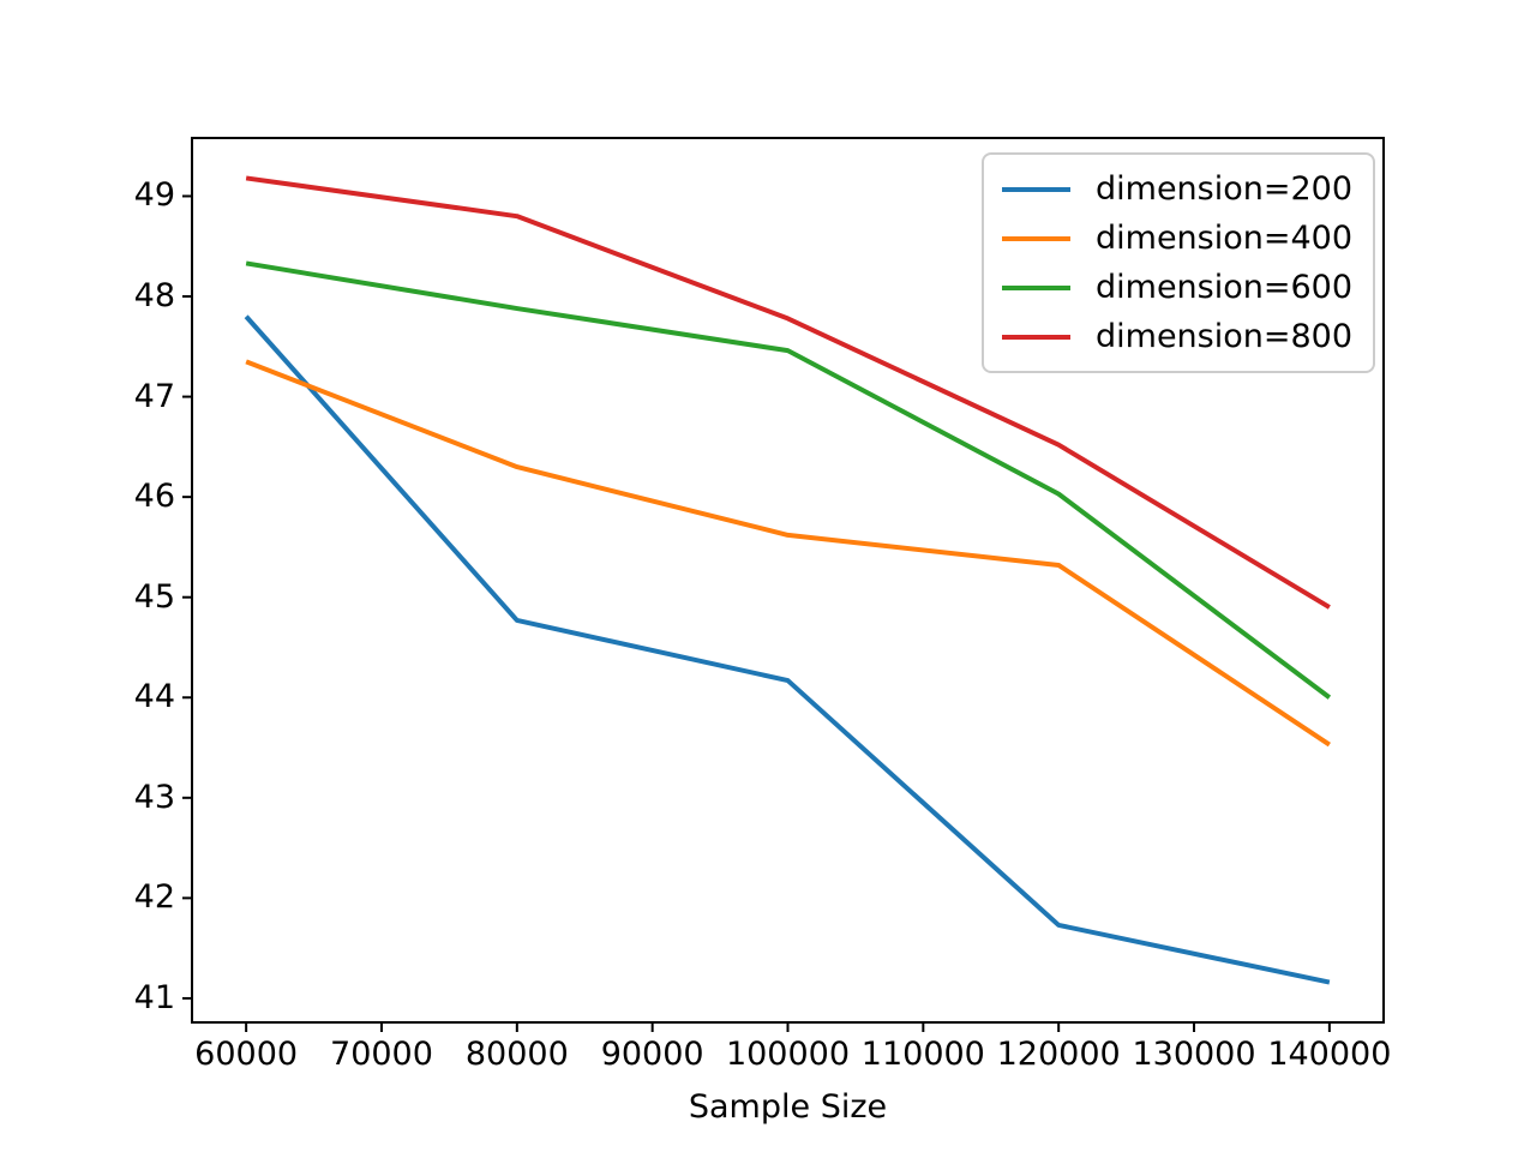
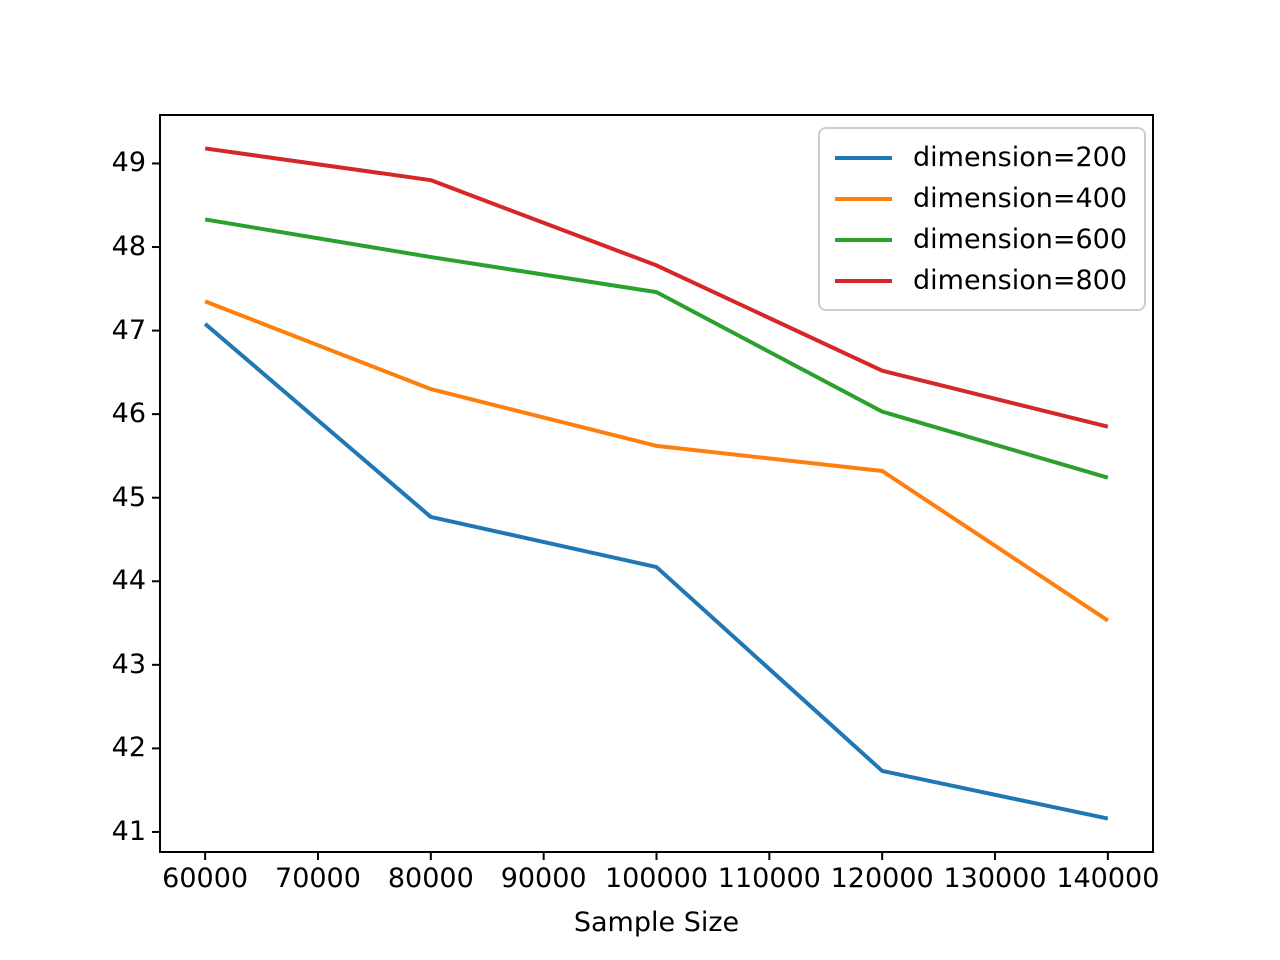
dimension=200/60000: 47.8 -> 47.1
dimension=600/140000: 44.0 -> 45.2
dimension=800/140000: 44.9 -> 45.9
